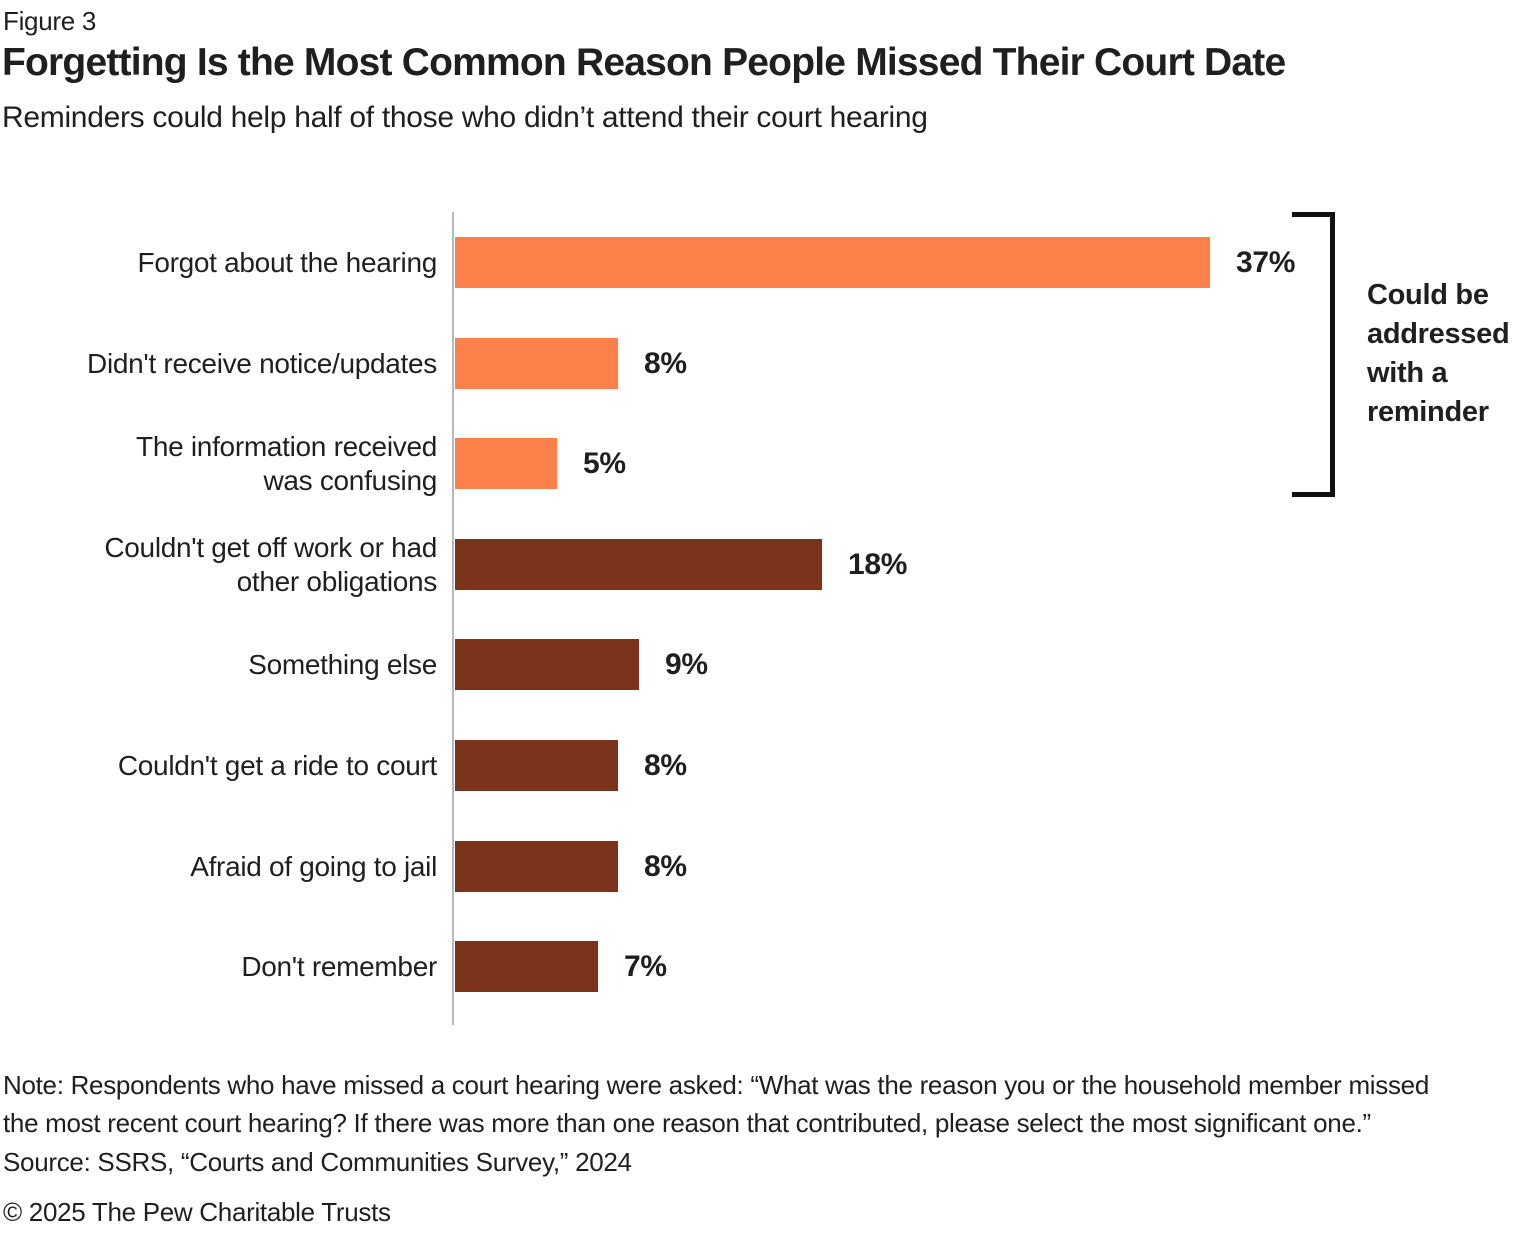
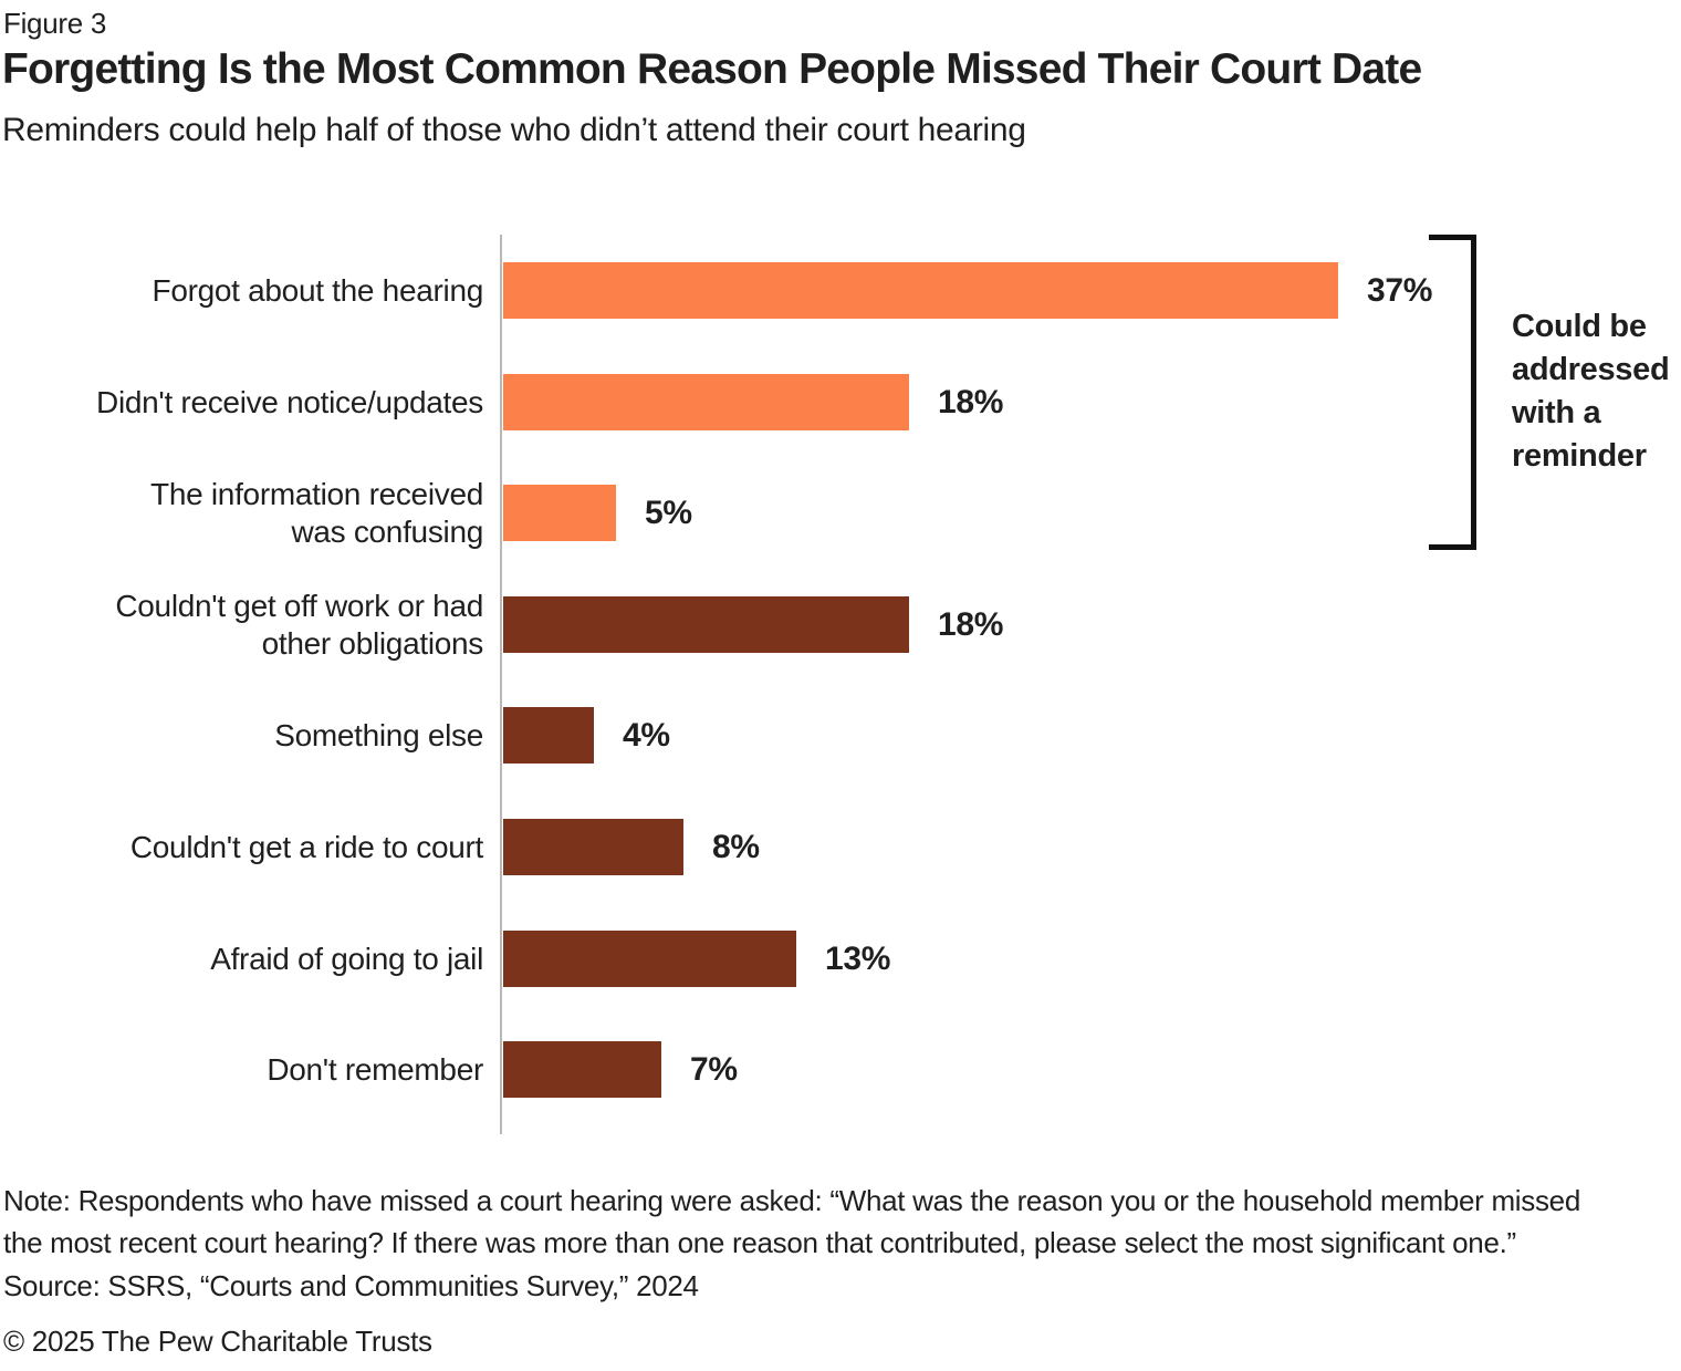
Didn't receive notice/updates: 8% -> 18%
Something else: 9% -> 4%
Afraid of going to jail: 8% -> 13%
